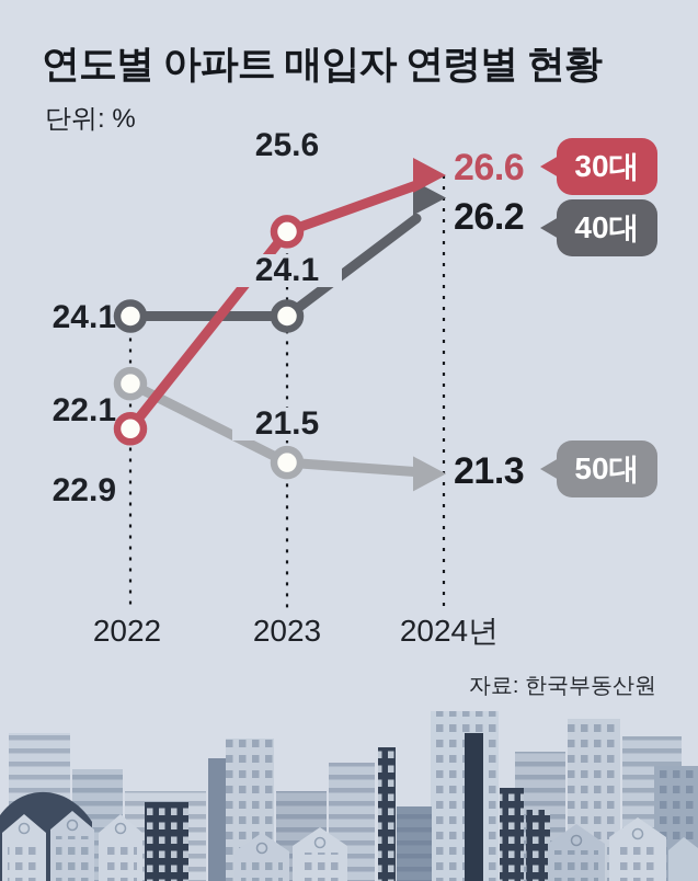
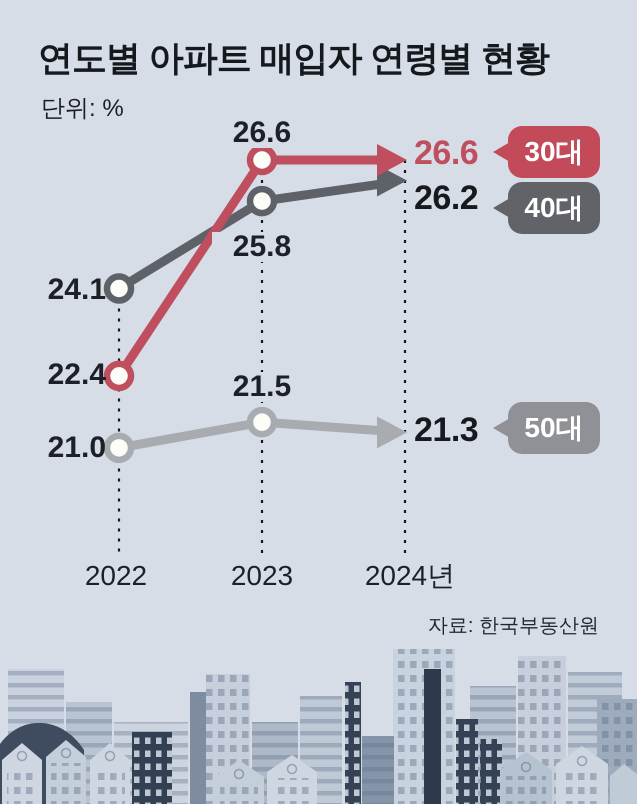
30대/2022: 22.1 -> 22.4
50대/2022: 22.9 -> 21.0
30대/2023: 25.6 -> 26.6
40대/2023: 24.1 -> 25.8
